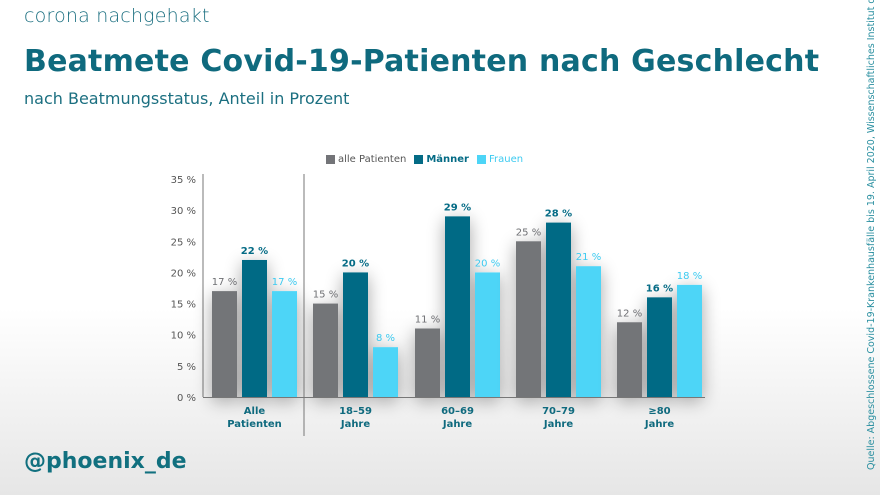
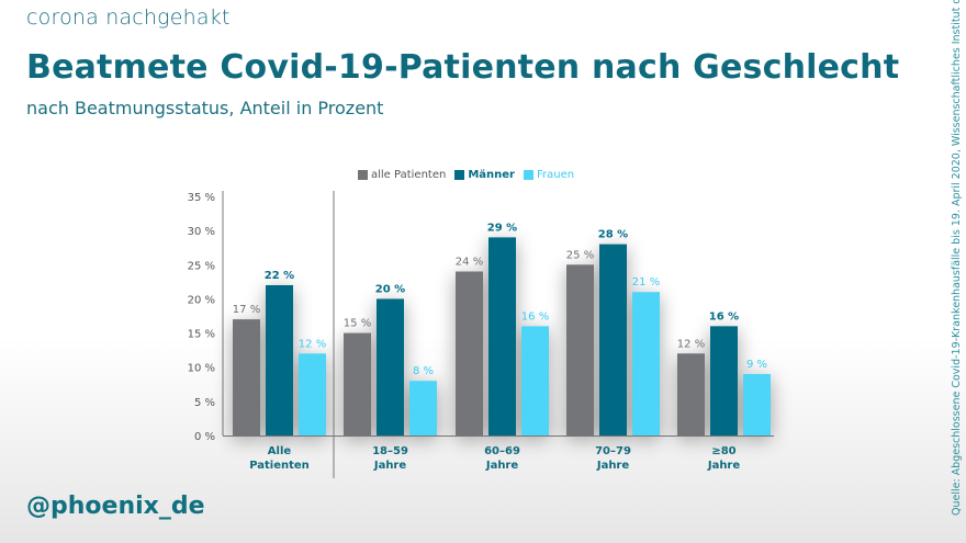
Frauen/Alle Patienten: 17 -> 12
alle Patienten/60–69 Jahre: 11 -> 24
Frauen/60–69 Jahre: 20 -> 16
Frauen/≥80 Jahre: 18 -> 9
